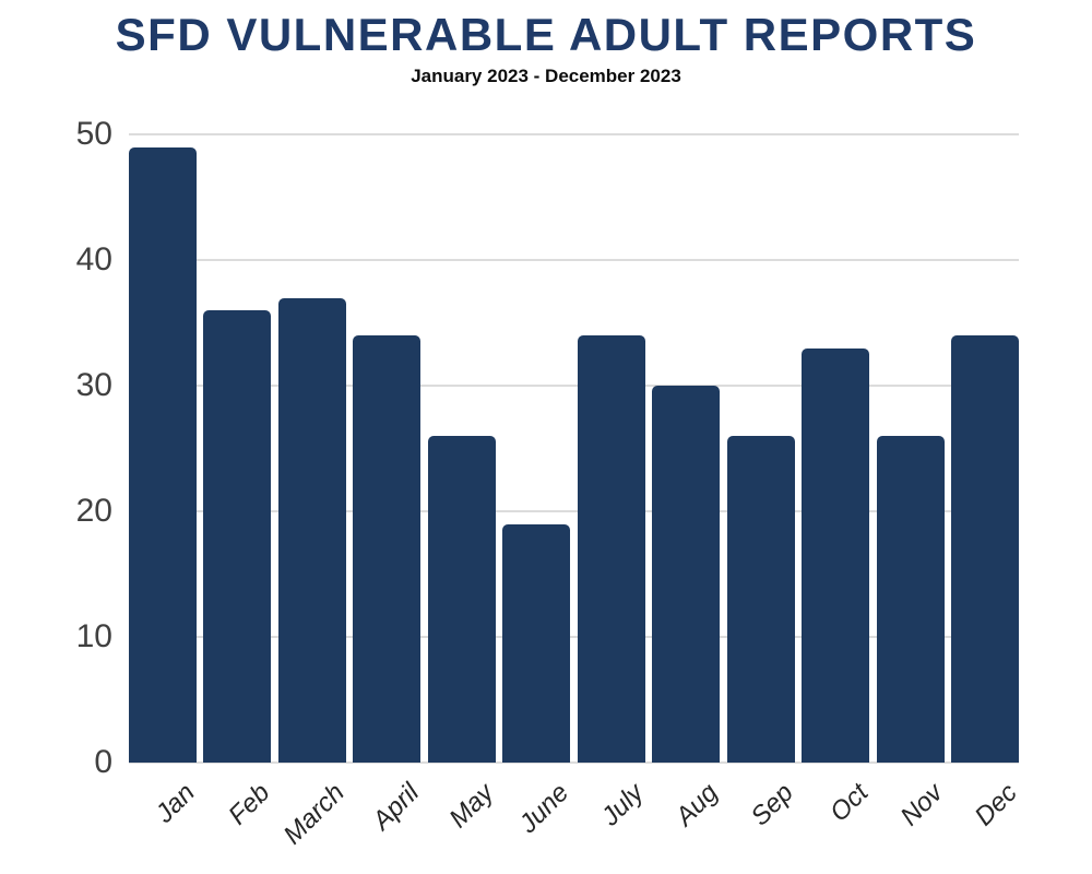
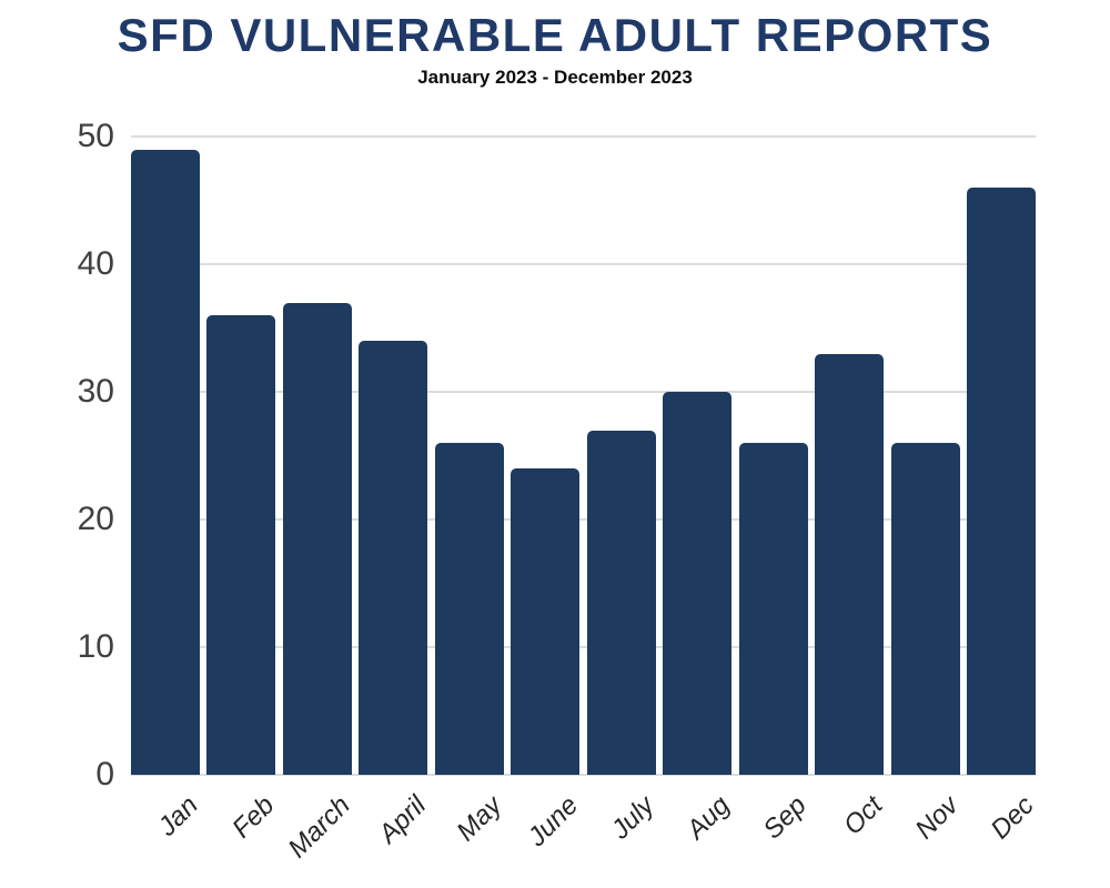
June: 19 -> 24
July: 34 -> 27
Dec: 34 -> 46
